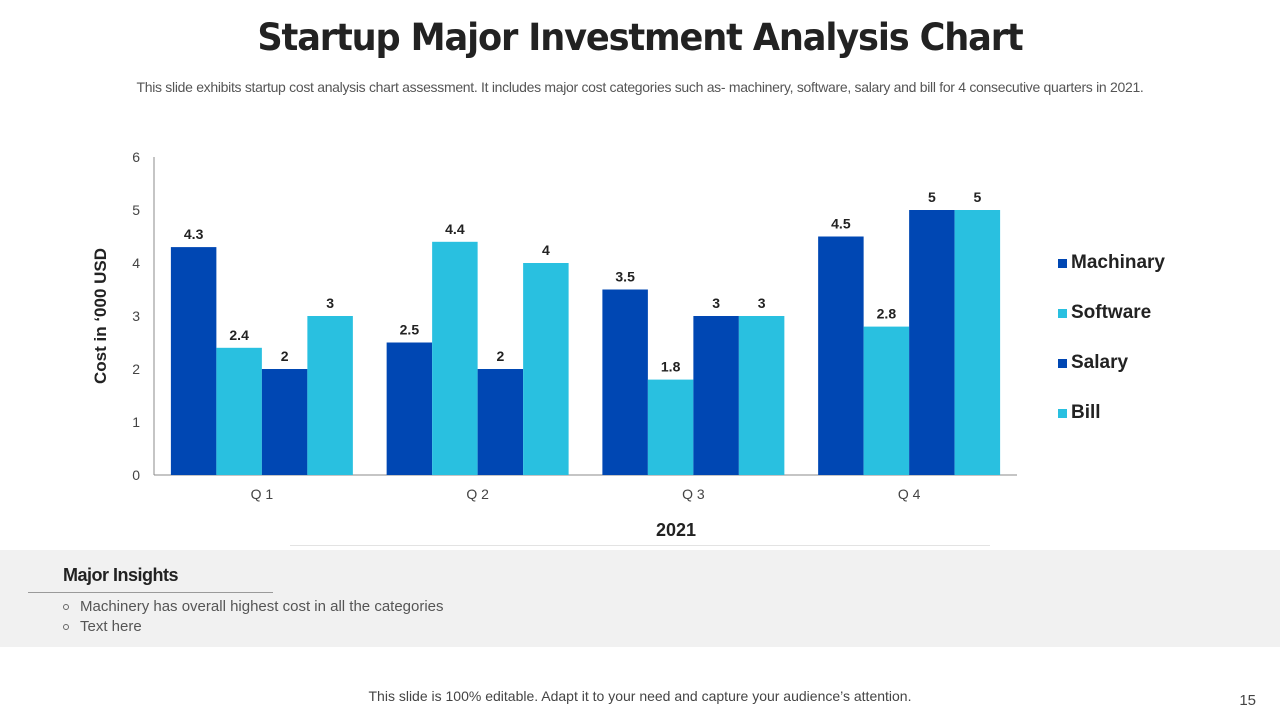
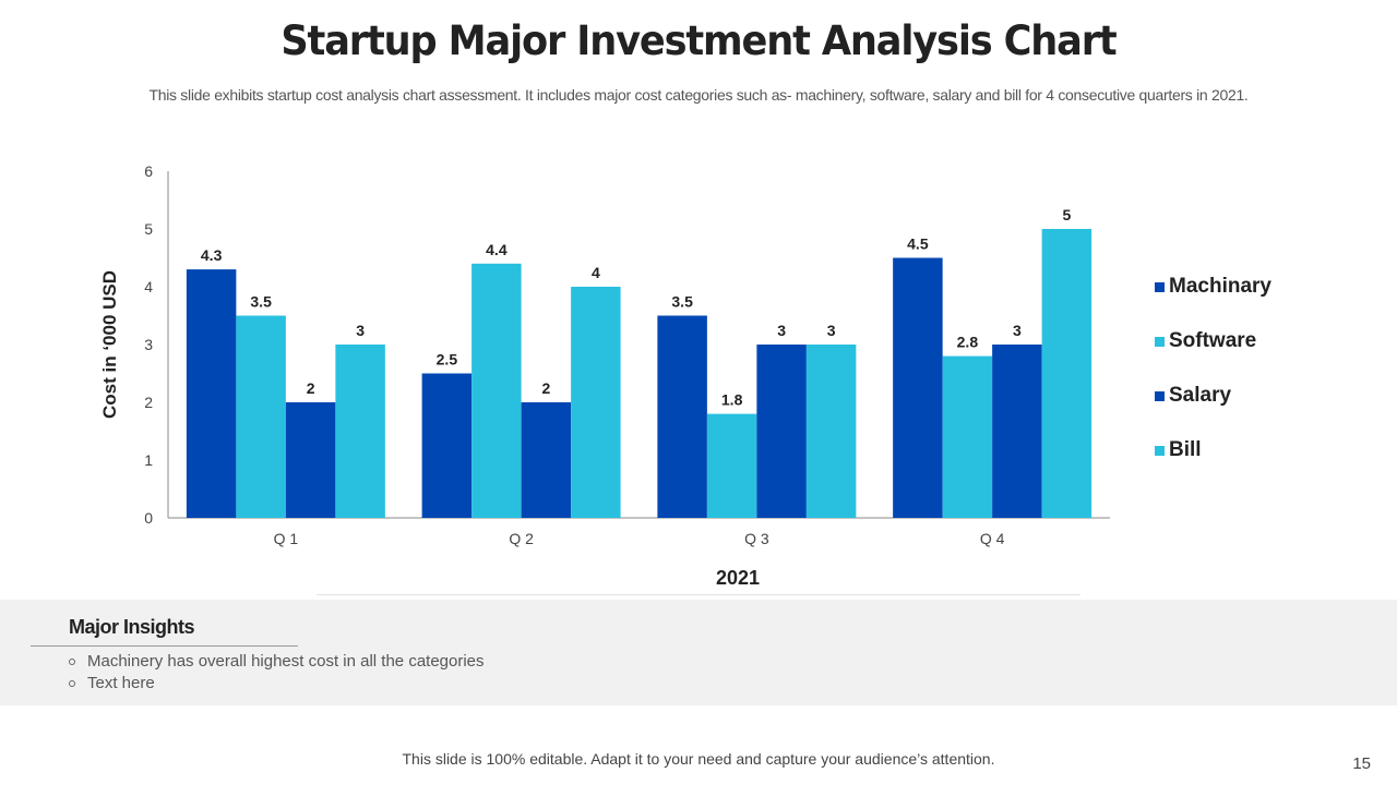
Software/Q 1: 2.4 -> 3.5
Salary/Q 4: 5 -> 3
